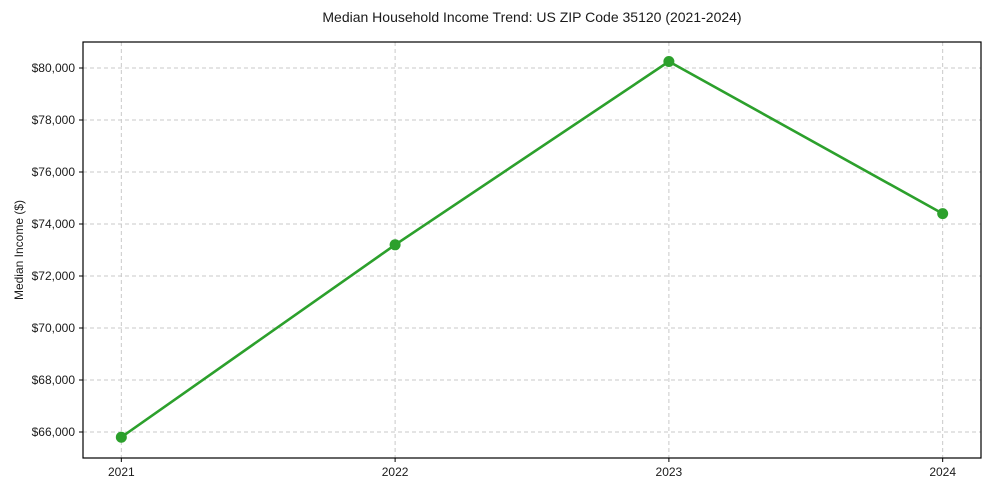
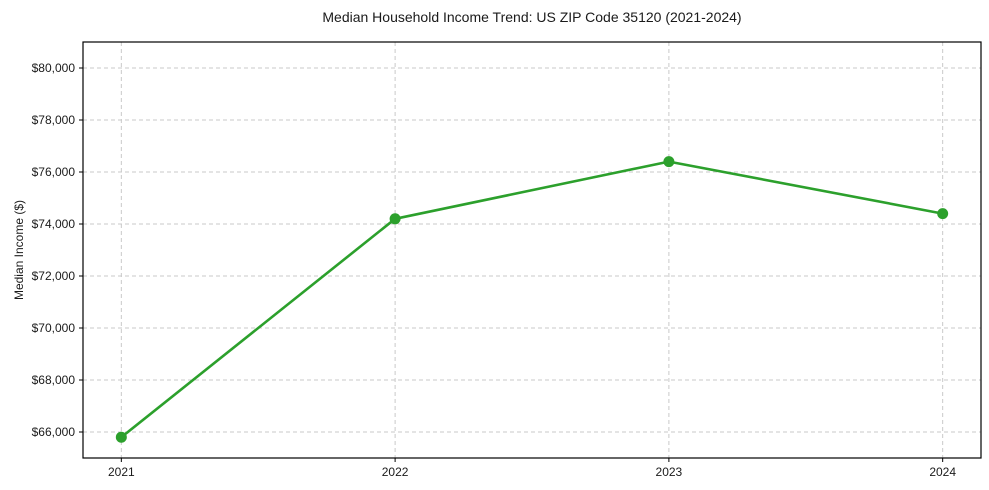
2022: $73200 -> $74200
2023: $80200 -> $76400
